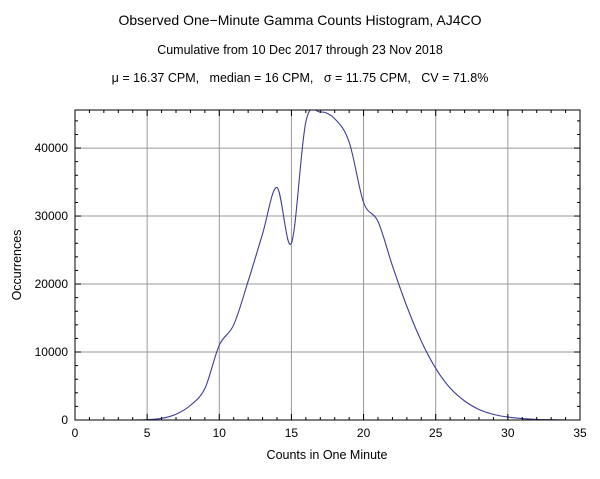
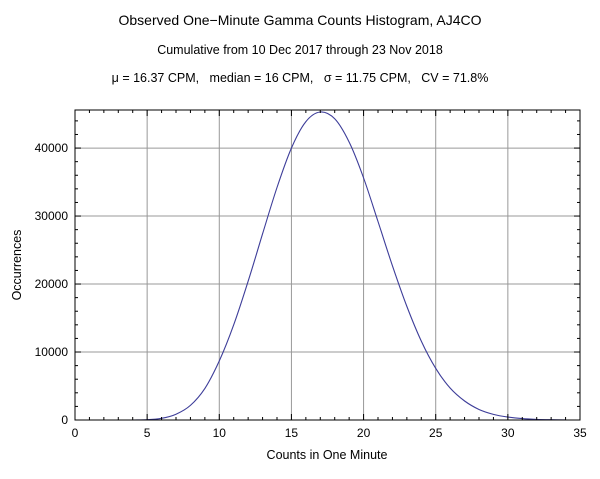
10: 11000 -> 9000
15: 26000 -> 40000
20: 32000 -> 36000
